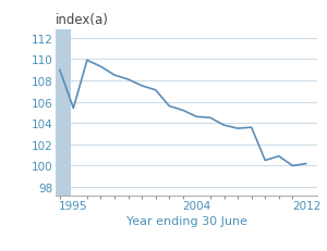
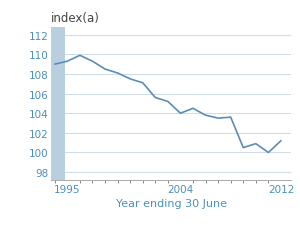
1995: 105.4 -> 109.3
2004: 104.6 -> 104.0
2012: 100.2 -> 101.2
